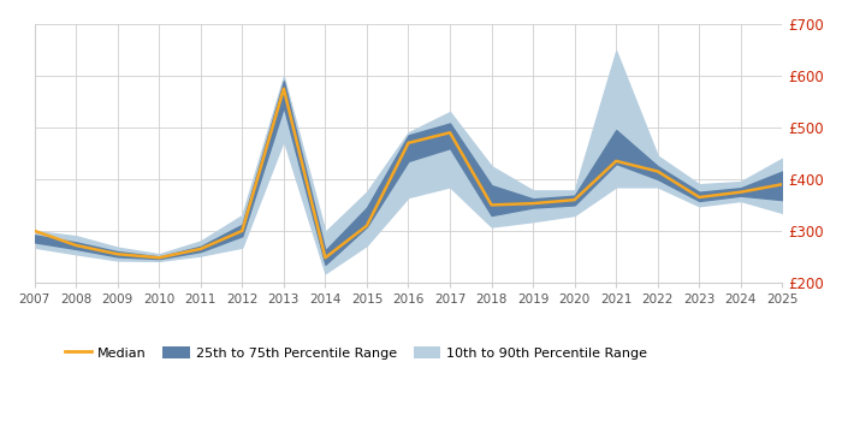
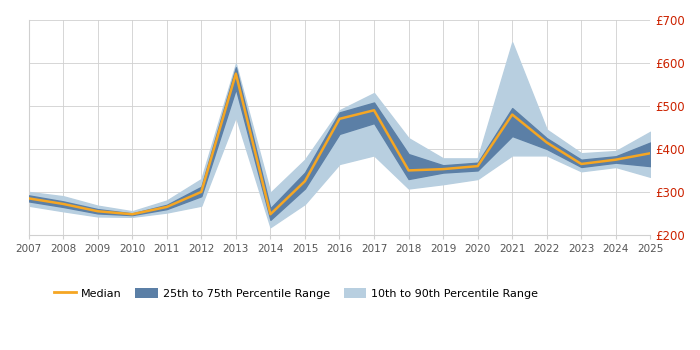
Median/2007: £300 -> £285
Median/2015: £310 -> £325
Median/2021: £435 -> £480
